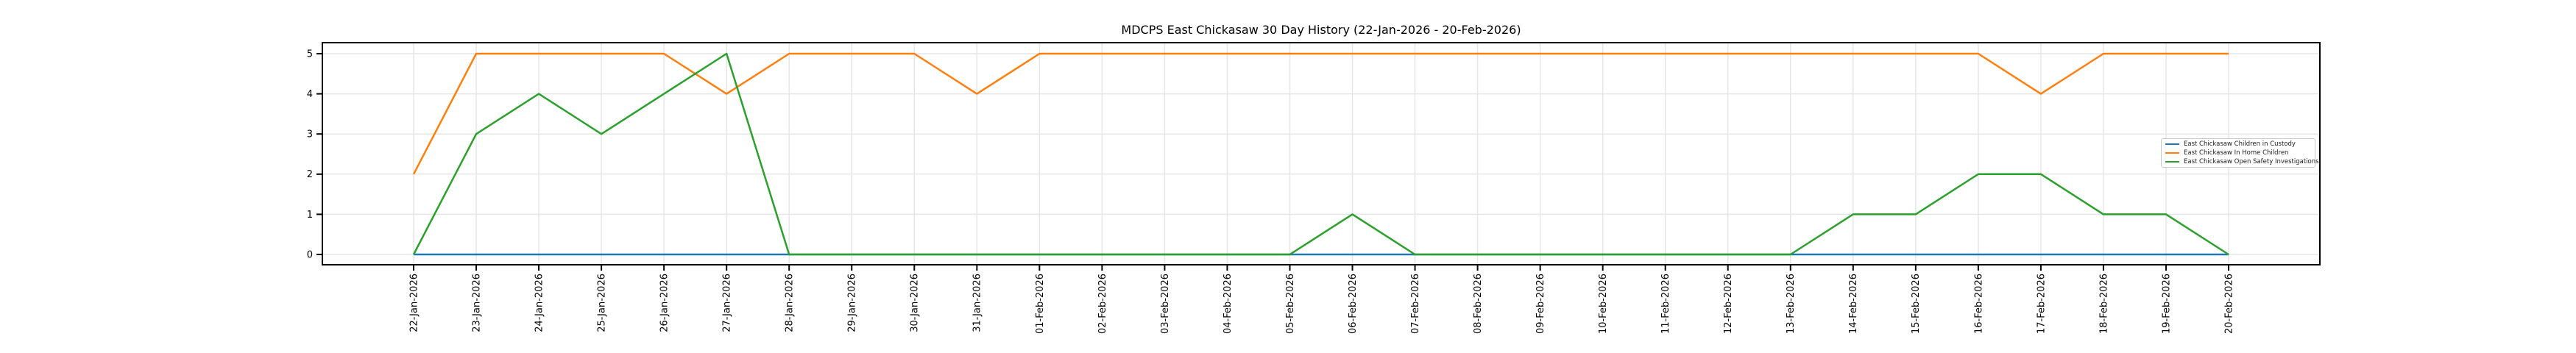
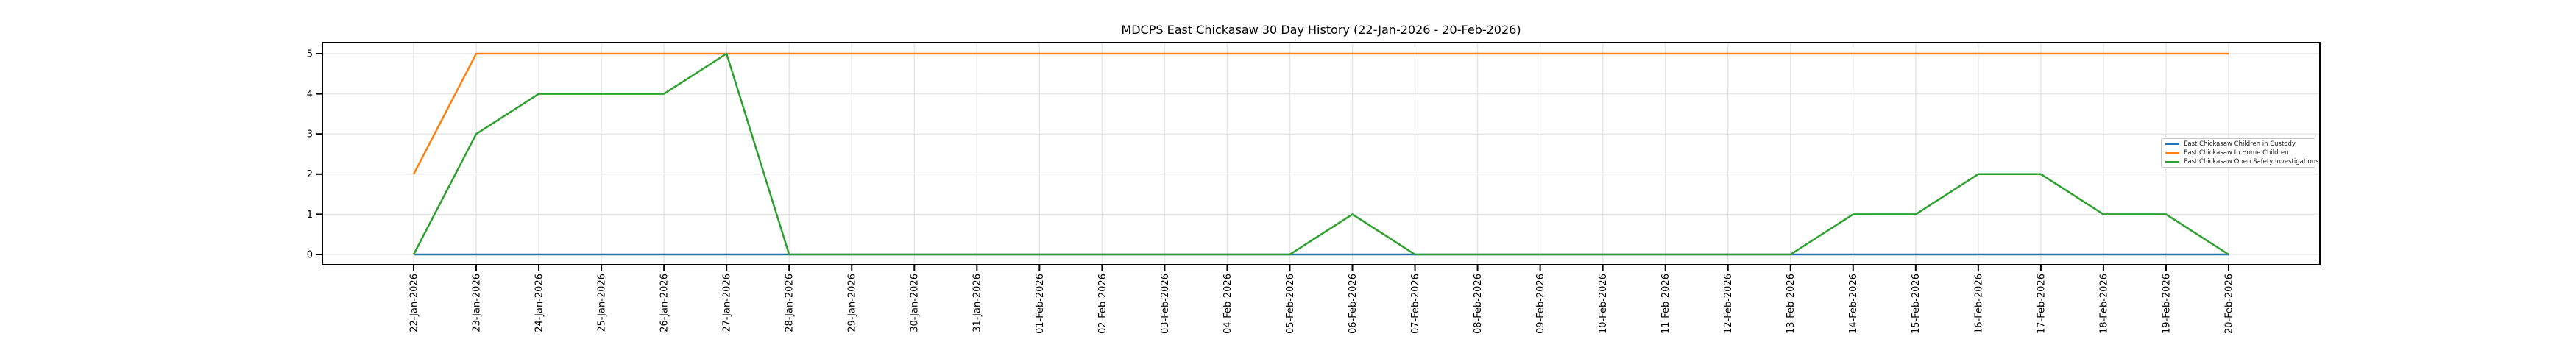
East Chickasaw Open Safety Investigations/25-Jan-2026: 3 -> 4
East Chickasaw In Home Children/27-Jan-2026: 4 -> 5
East Chickasaw In Home Children/31-Jan-2026: 4 -> 5
East Chickasaw In Home Children/17-Feb-2026: 4 -> 5
